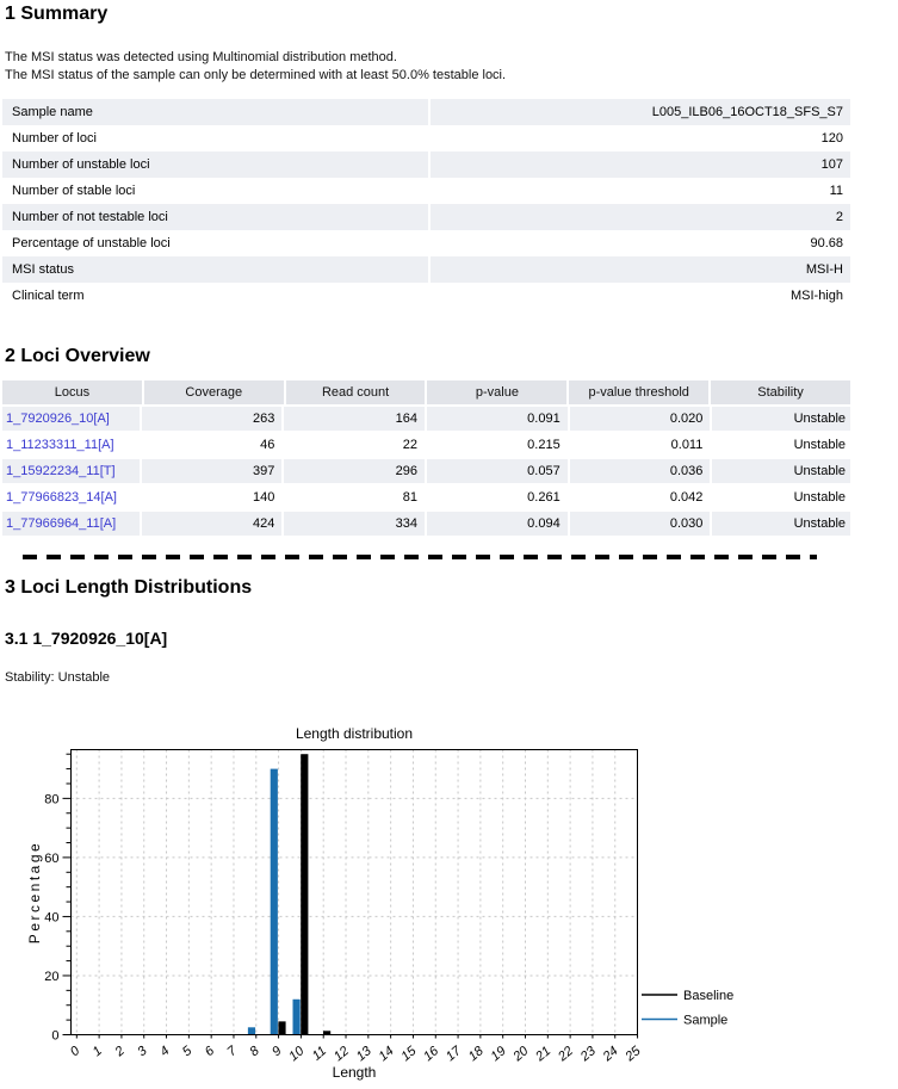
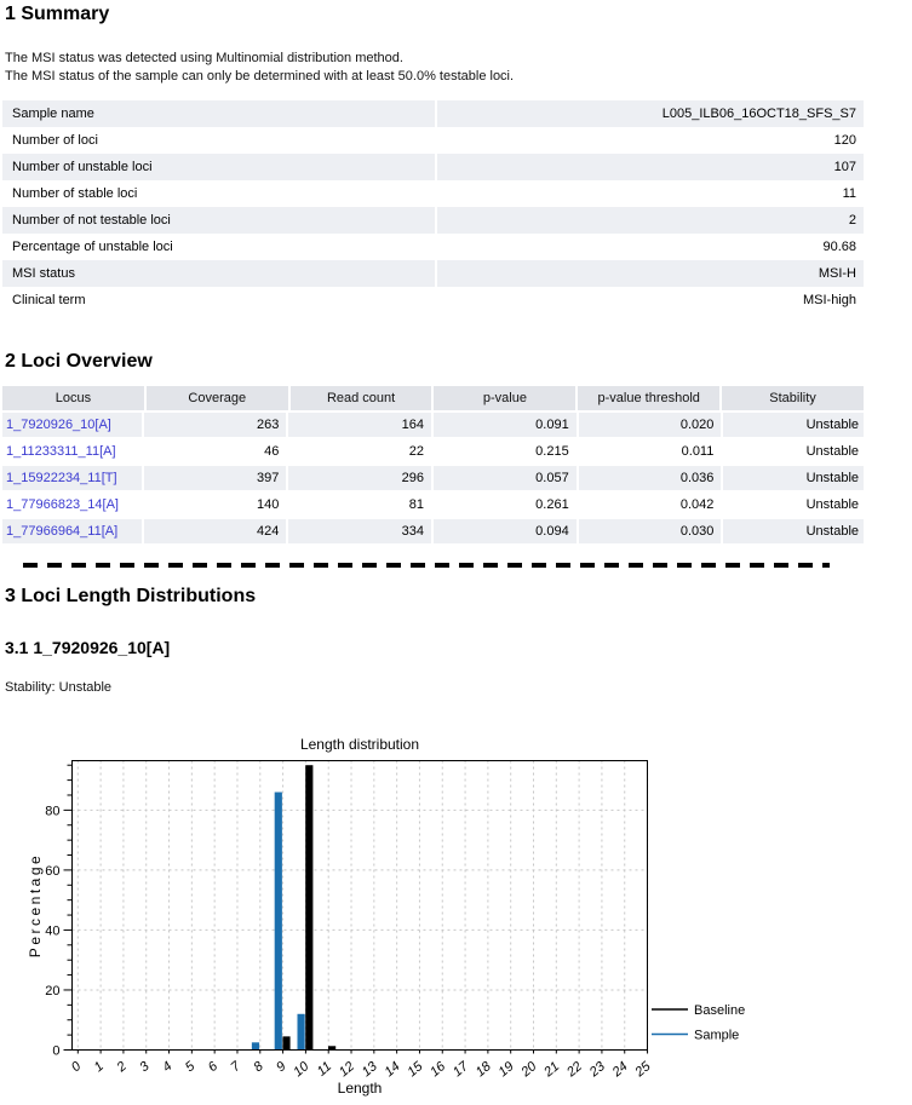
Sample/9: 90 -> 86
